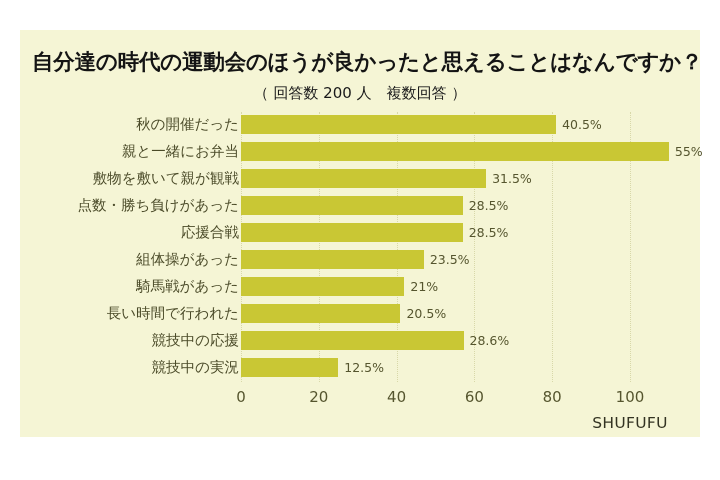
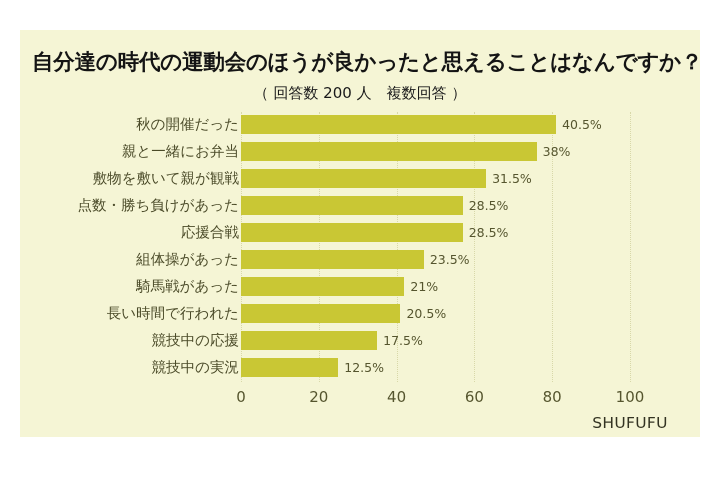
親と一緒にお弁当: 55% -> 38%
競技中の応援: 28.6% -> 17.5%
